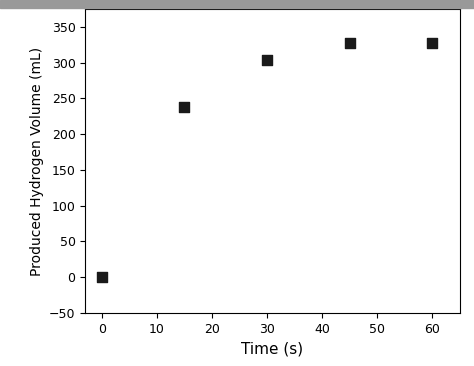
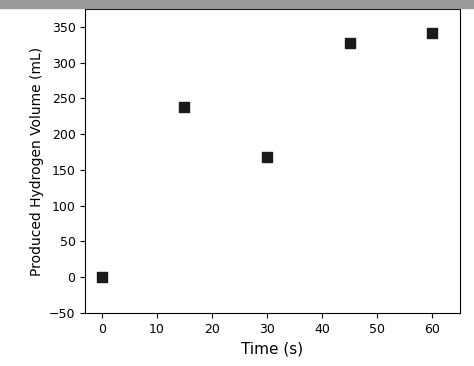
30: 304 -> 168
60: 328 -> 342
